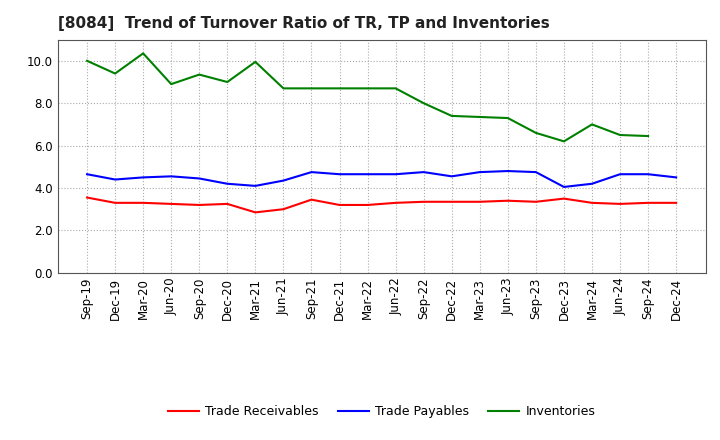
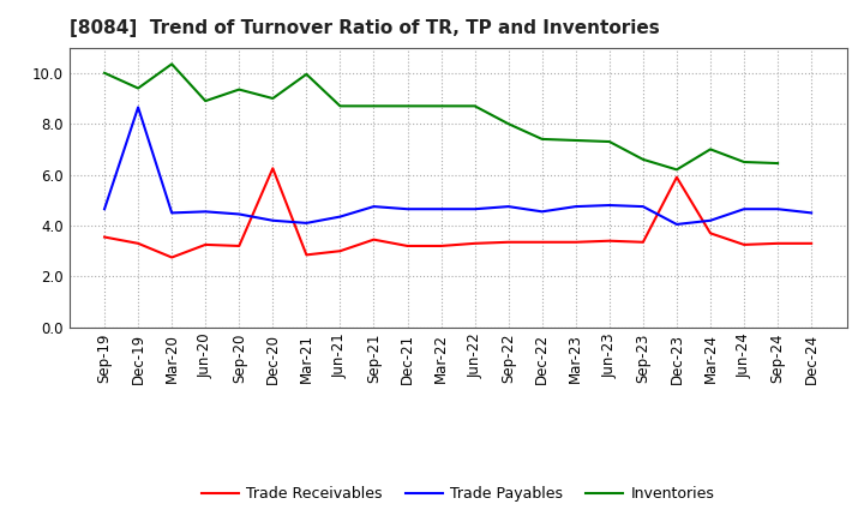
Trade Payables/Dec-19: 4.40 -> 8.65
Trade Receivables/Mar-20: 3.30 -> 2.75
Trade Receivables/Dec-20: 3.25 -> 6.25
Trade Receivables/Dec-23: 3.50 -> 5.90
Trade Receivables/Mar-24: 3.30 -> 3.70
